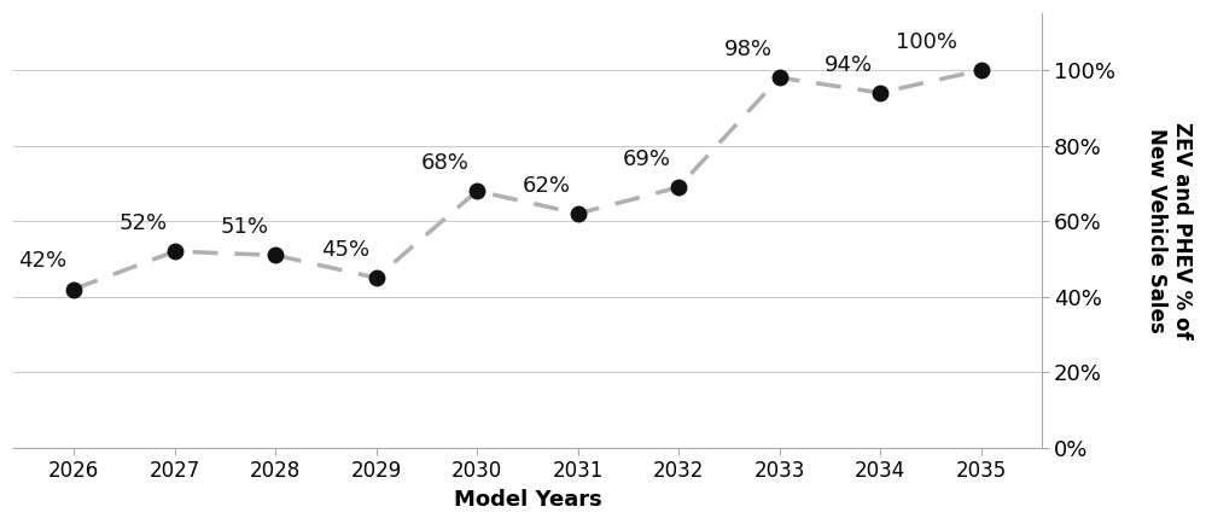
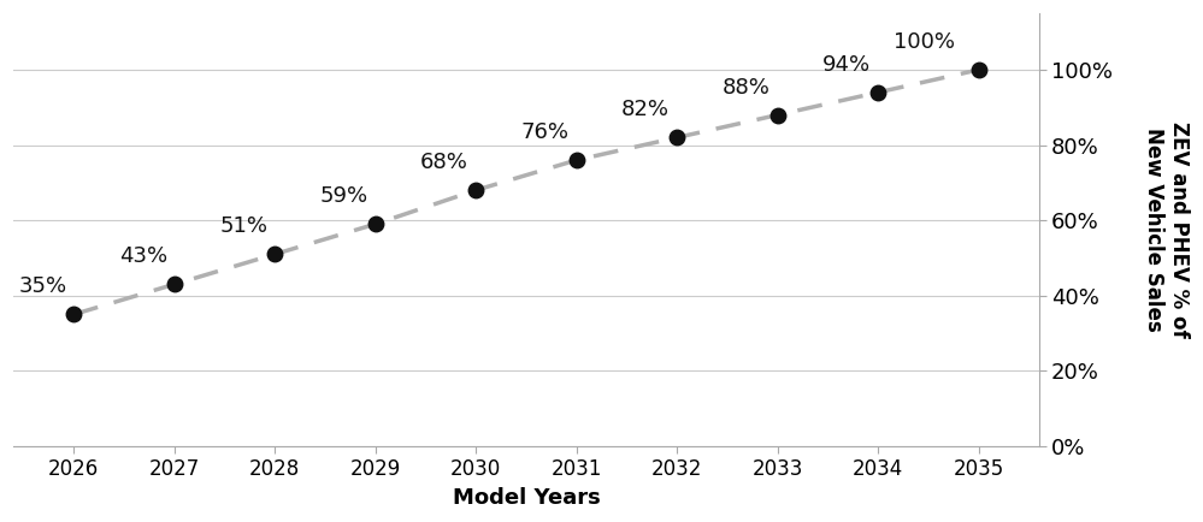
2026: 42% -> 35%
2027: 52% -> 43%
2029: 45% -> 59%
2031: 62% -> 76%
2032: 69% -> 82%
2033: 98% -> 88%
